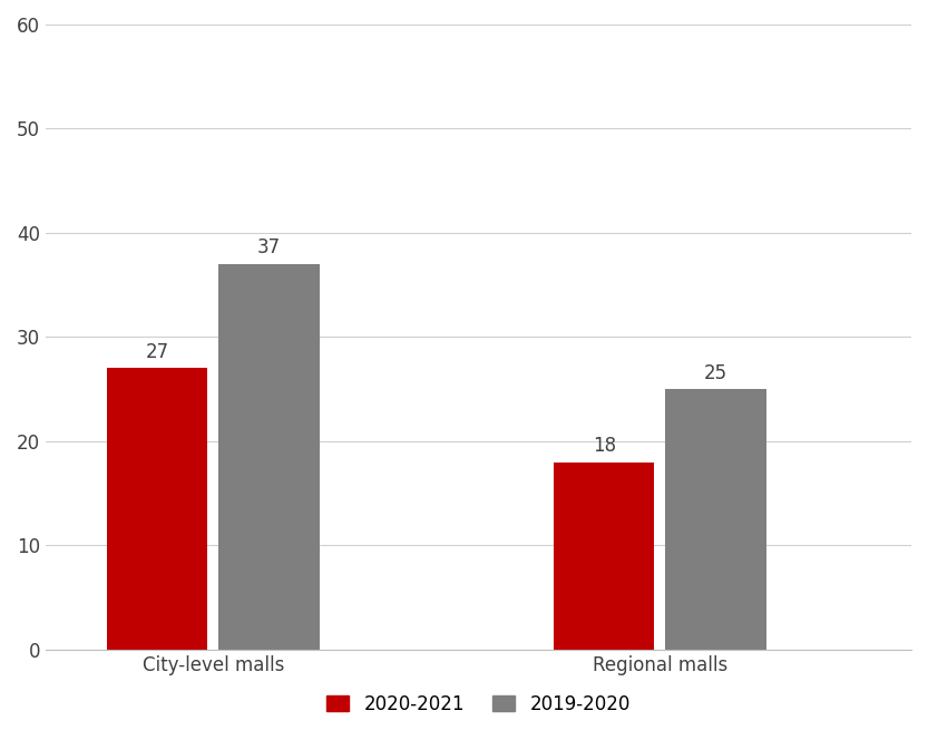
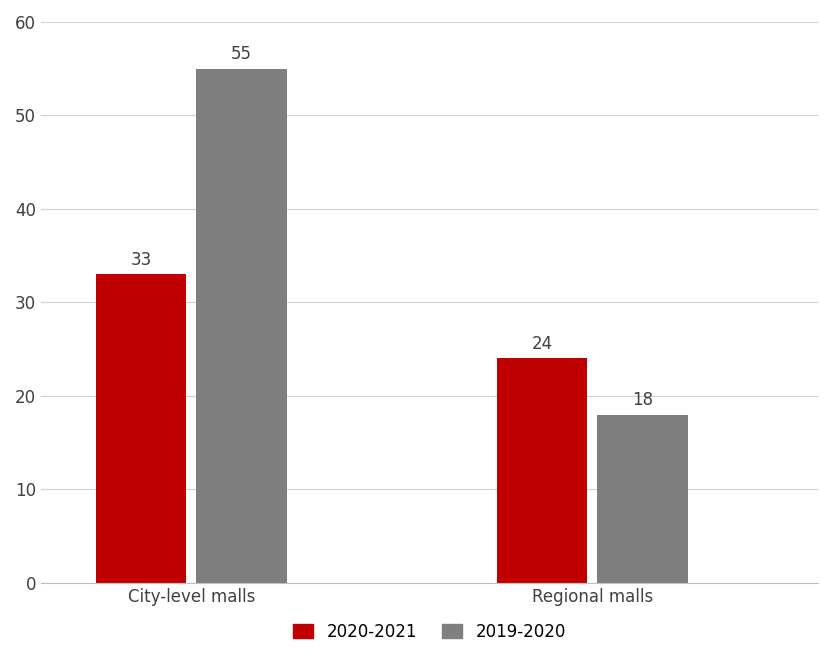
2020-2021/City-level malls: 27 -> 33
2019-2020/City-level malls: 37 -> 55
2020-2021/Regional malls: 18 -> 24
2019-2020/Regional malls: 25 -> 18
